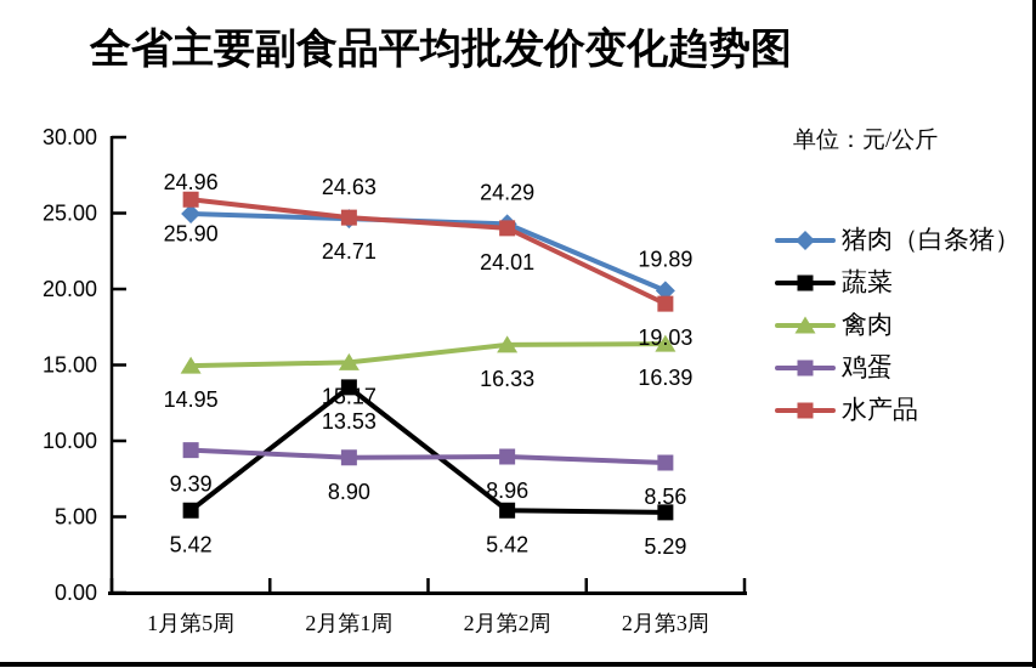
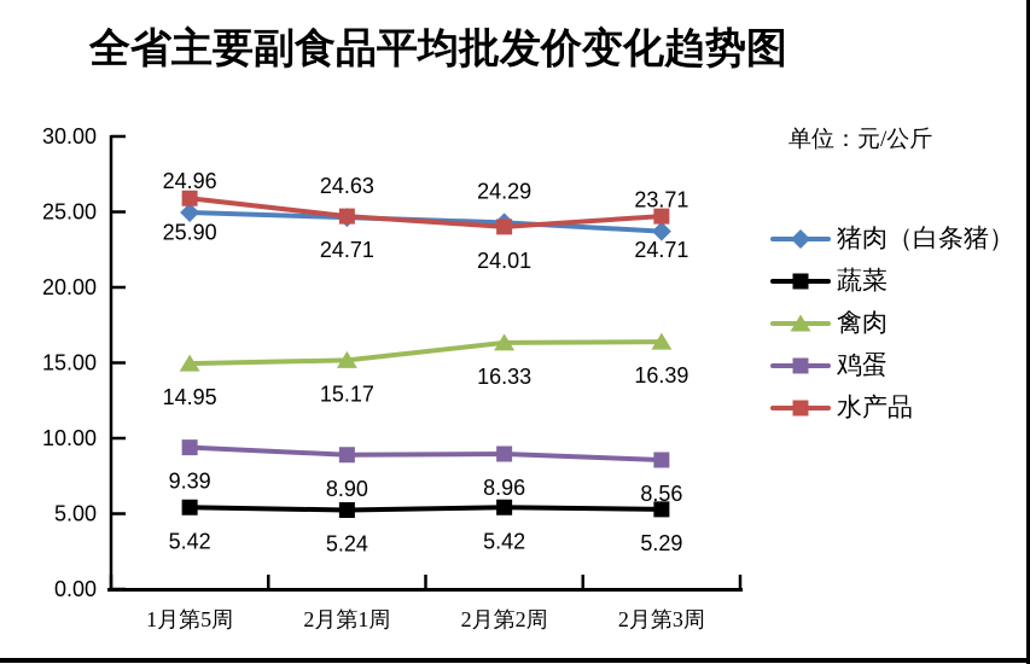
蔬菜/2月第1周: 13.53 -> 5.24
猪肉（白条猪）/2月第3周: 19.89 -> 23.71
水产品/2月第3周: 19.03 -> 24.71
